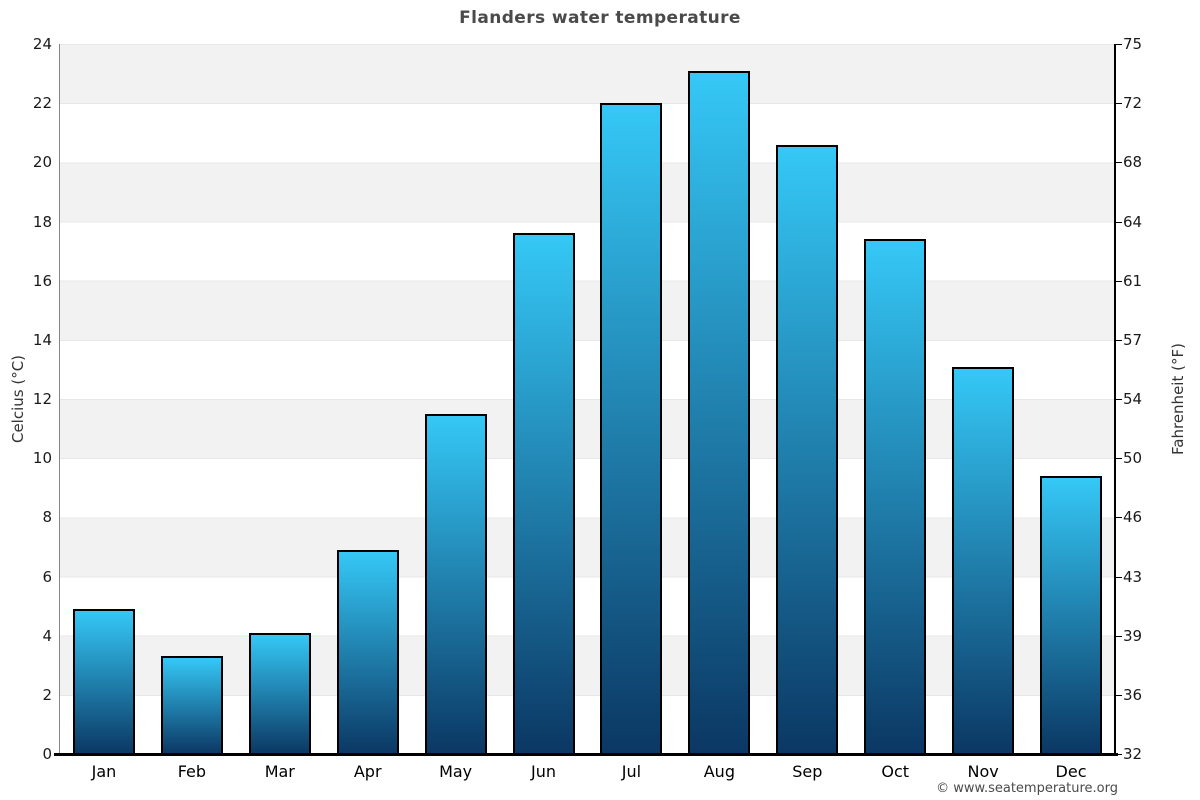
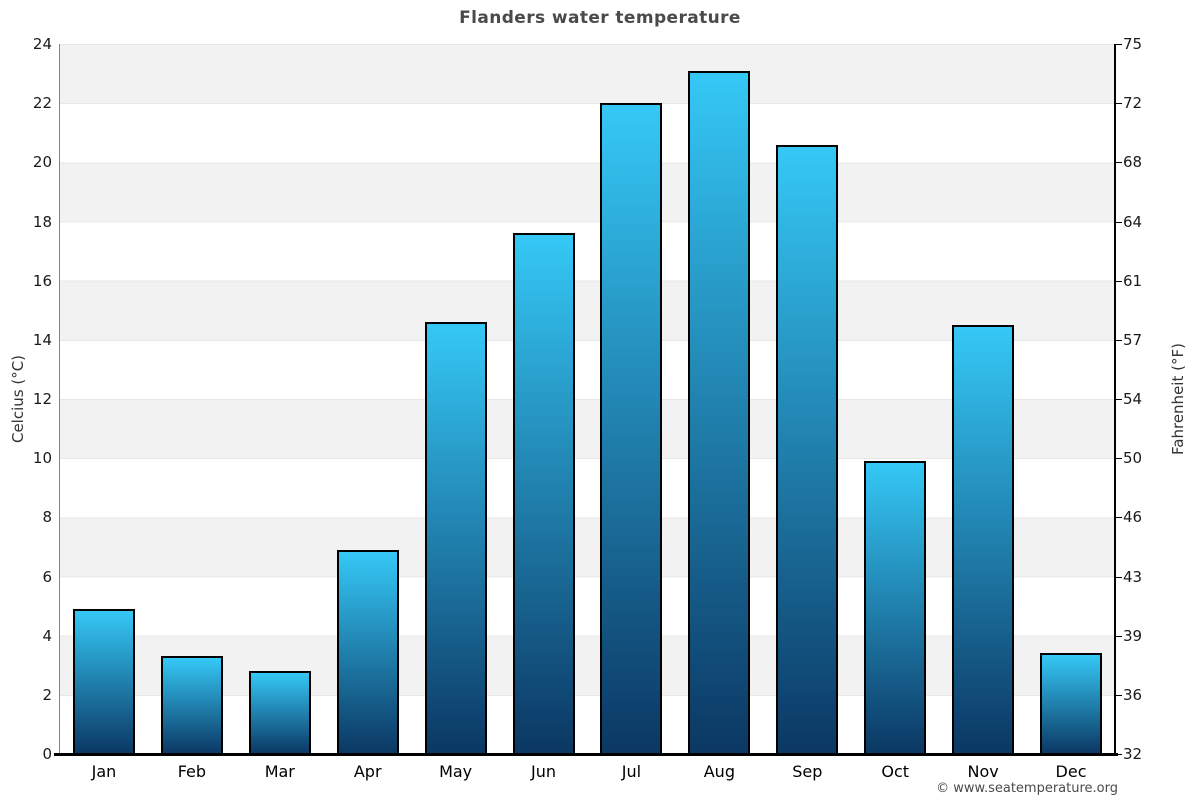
Mar: 4.1 -> 2.8
May: 11.5 -> 14.6
Oct: 17.4 -> 9.9
Nov: 13.1 -> 14.5
Dec: 9.4 -> 3.4
